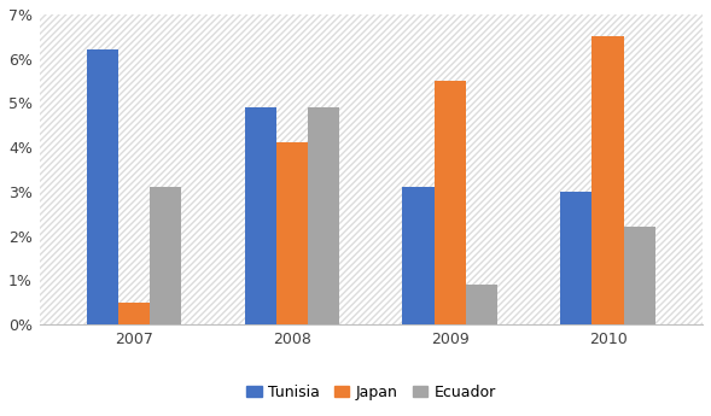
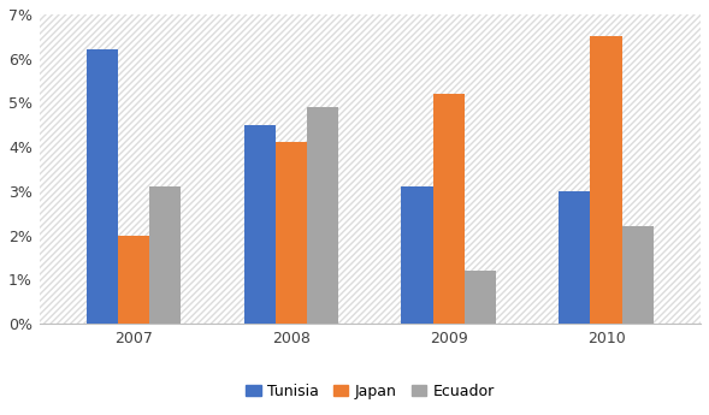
Japan/2007: 0.5% -> 2.0%
Tunisia/2008: 4.9% -> 4.5%
Japan/2009: 5.5% -> 5.2%
Ecuador/2009: 0.9% -> 1.2%
